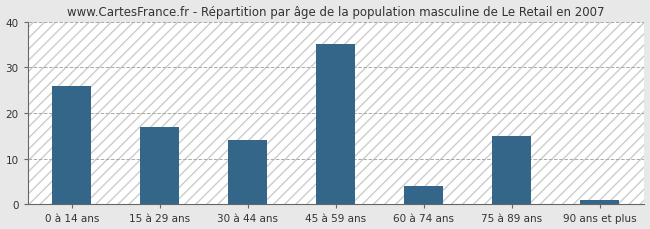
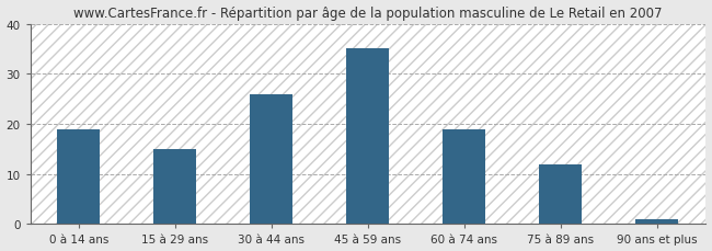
0 à 14 ans: 26 -> 19
15 à 29 ans: 17 -> 15
30 à 44 ans: 14 -> 26
60 à 74 ans: 4 -> 19
75 à 89 ans: 15 -> 12
